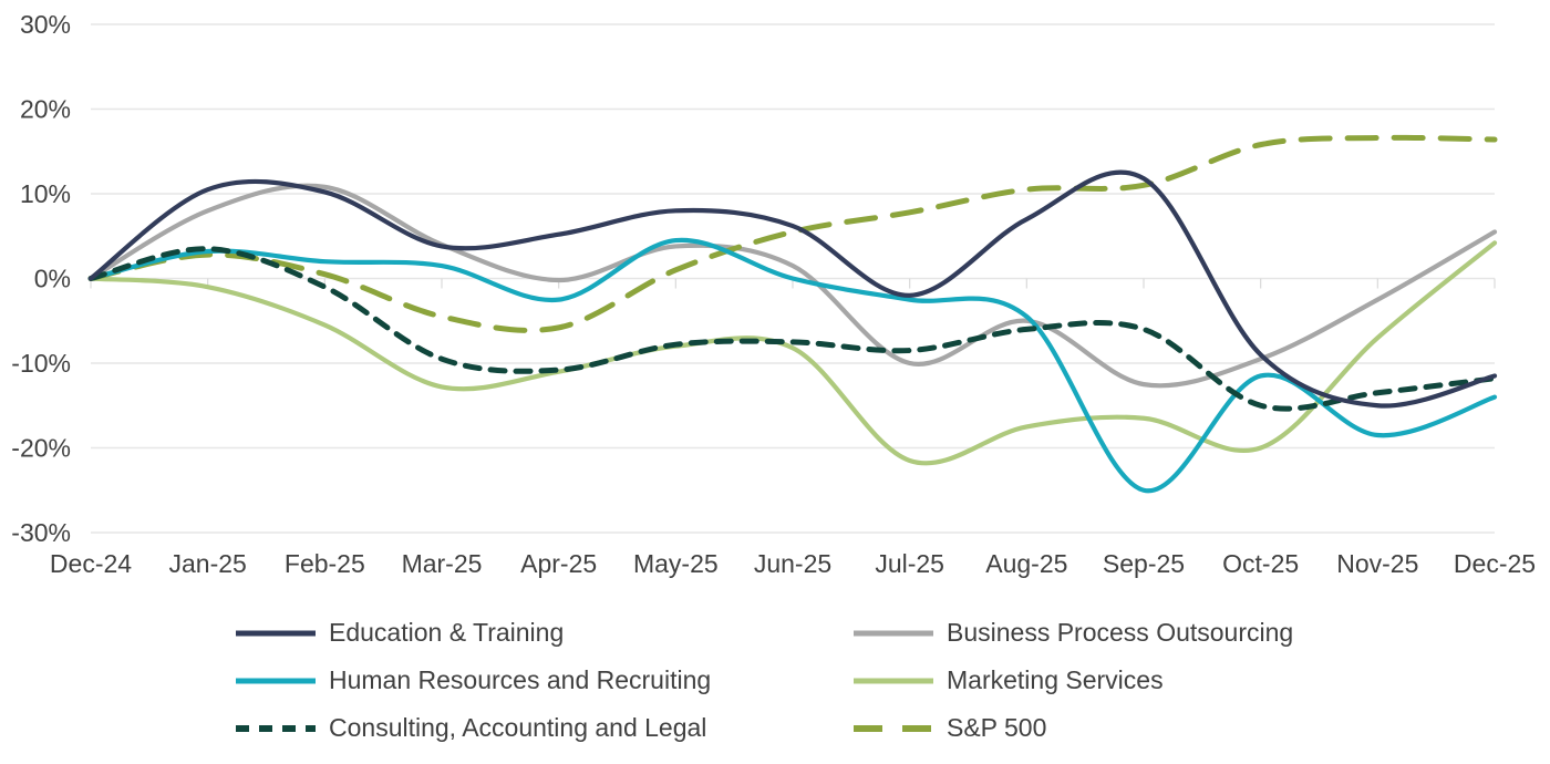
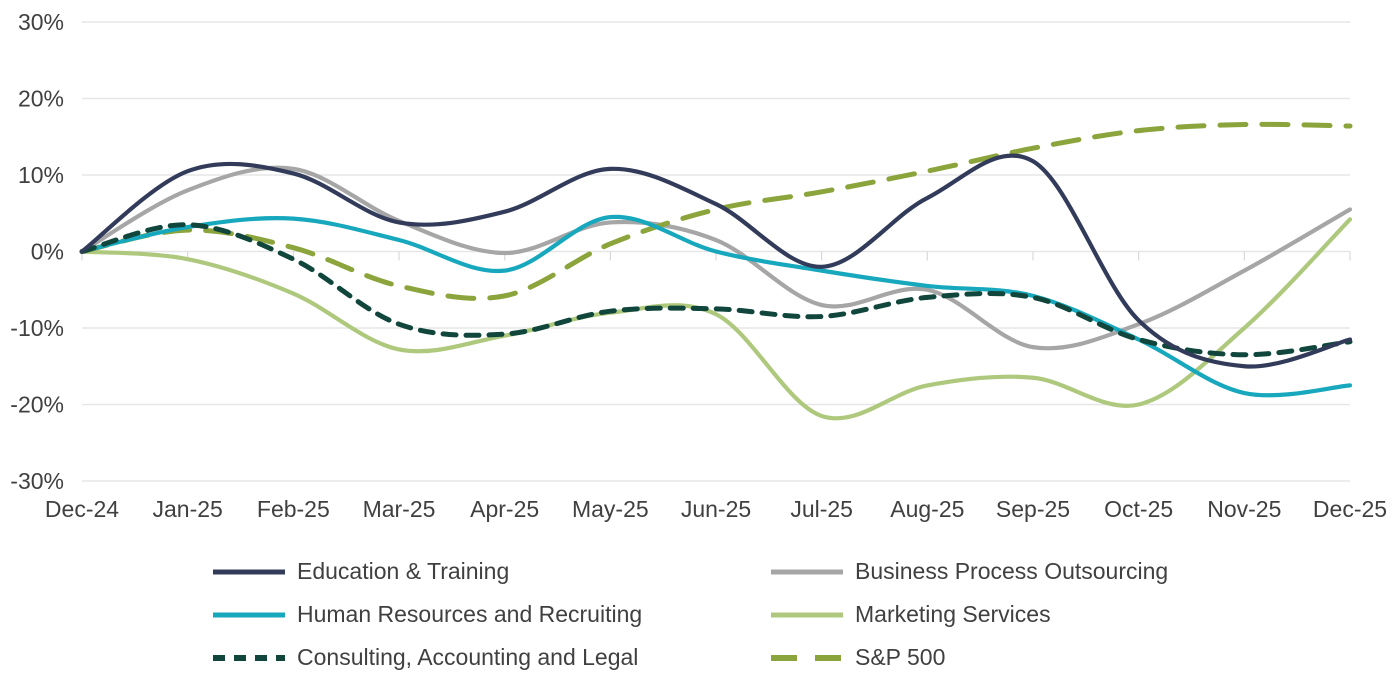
Human Resources and Recruiting/Feb-25: 2% -> 4%
Education & Training/May-25: 8% -> 11%
Business Process Outsourcing/Jul-25: -10% -> -7%
Human Resources and Recruiting/Sep-25: -25% -> -6%
S&P 500/Sep-25: 11% -> 14%
Consulting, Accounting and Legal/Oct-25: -15% -> -12%
Marketing Services/Nov-25: -7% -> -10%
Human Resources and Recruiting/Dec-25: -14% -> -18%
